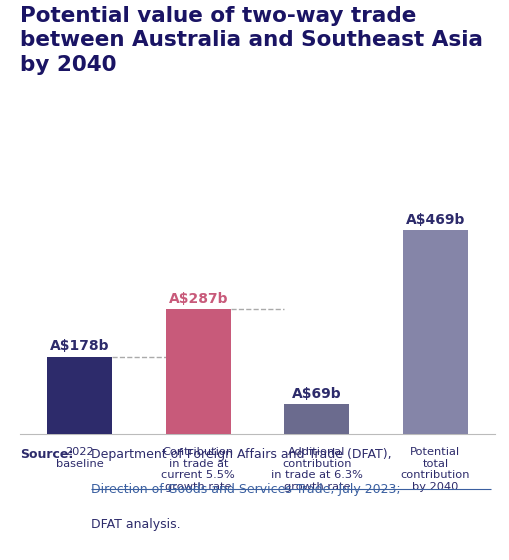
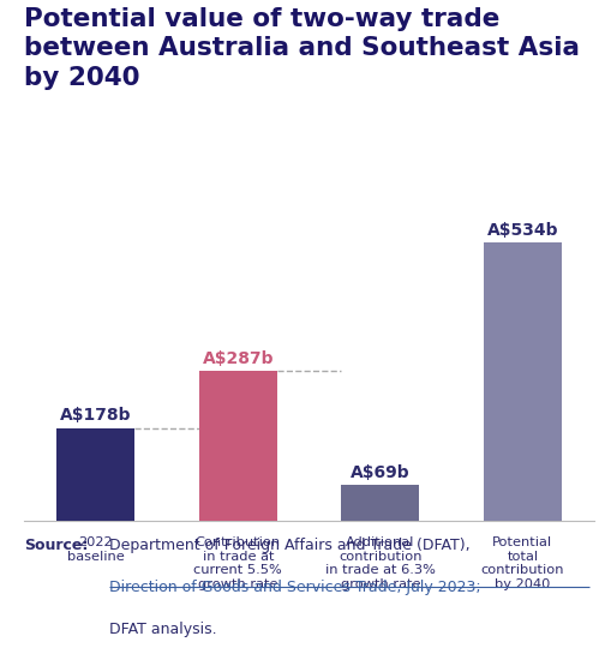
Potential total contribution by 2040: A$469b -> A$534b
